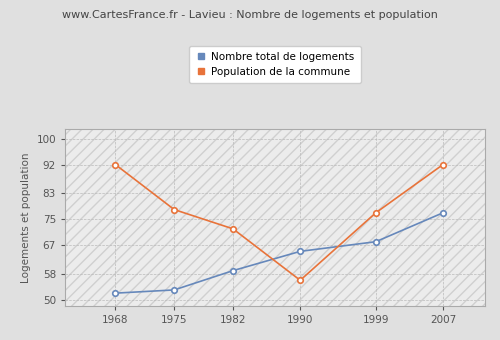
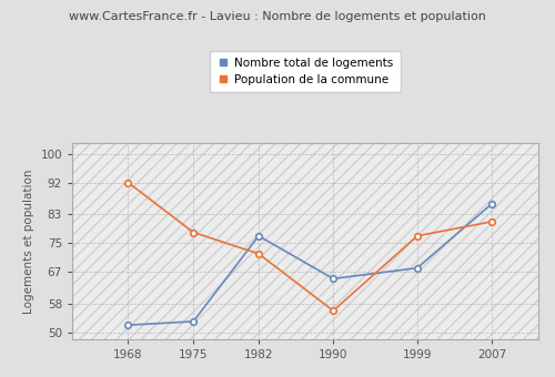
Nombre total de logements/1982: 59 -> 77
Nombre total de logements/2007: 77 -> 86
Population de la commune/2007: 92 -> 81
